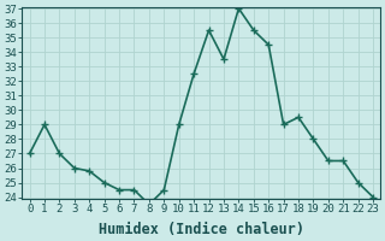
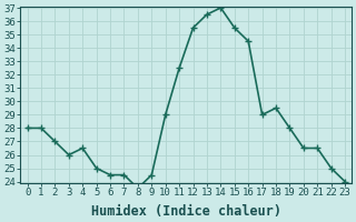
0: 27.0 -> 28.0
1: 29.0 -> 28.0
4: 25.8 -> 26.5
13: 33.5 -> 36.5
